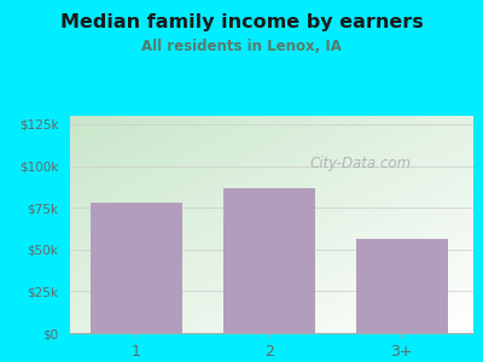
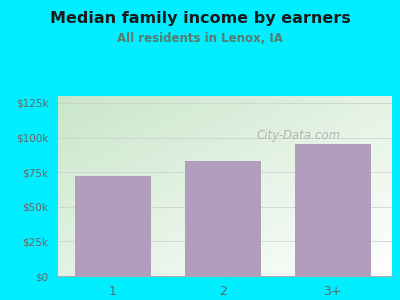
1: $78k -> $72k
2: $87k -> $83k
3+: $56k -> $95k
